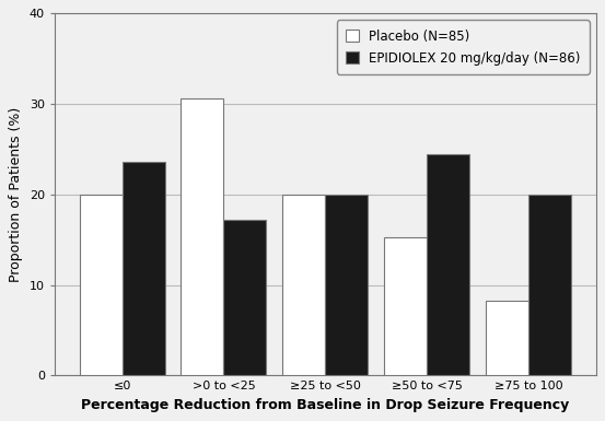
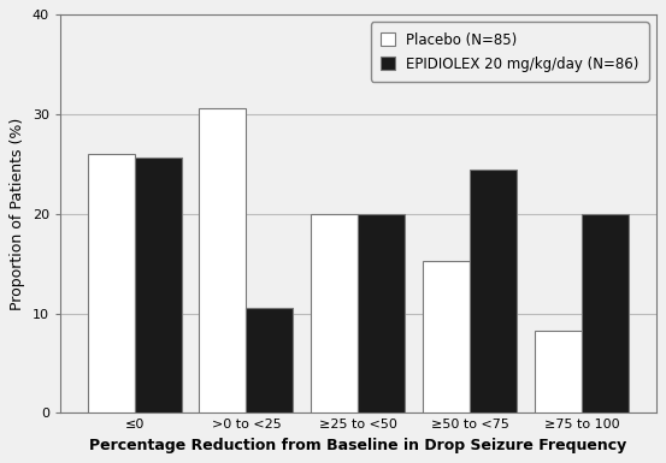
Placebo (N=85)/≤0: 20.0 -> 26.0
EPIDIOLEX 20 mg/kg/day (N=86)/≤0: 23.6 -> 25.6
EPIDIOLEX 20 mg/kg/day (N=86)/>0 to <25: 17.2 -> 10.5
